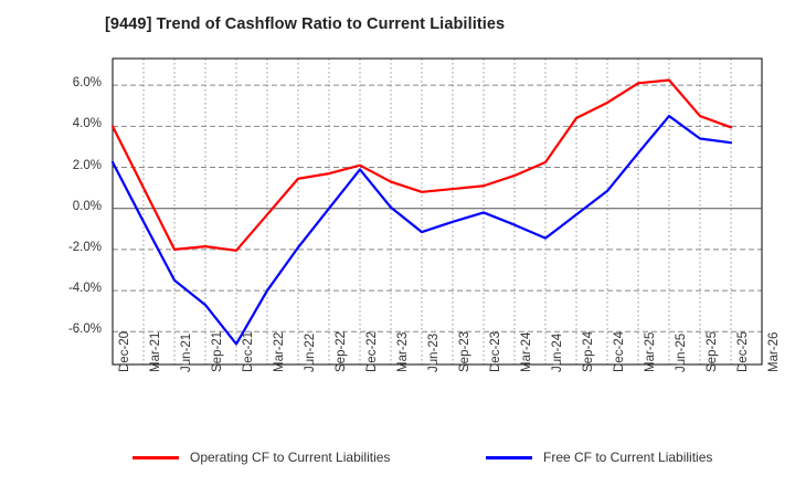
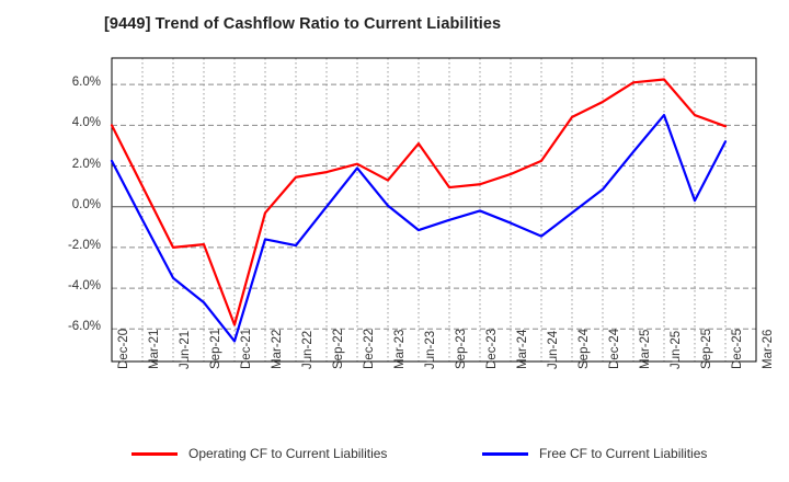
Operating CF to Current Liabilities/Dec-21: -2.0% -> -5.8%
Free CF to Current Liabilities/Mar-22: -4.0% -> -1.6%
Operating CF to Current Liabilities/Jun-23: 0.8% -> 3.1%
Free CF to Current Liabilities/Sep-25: 3.4% -> 0.3%
